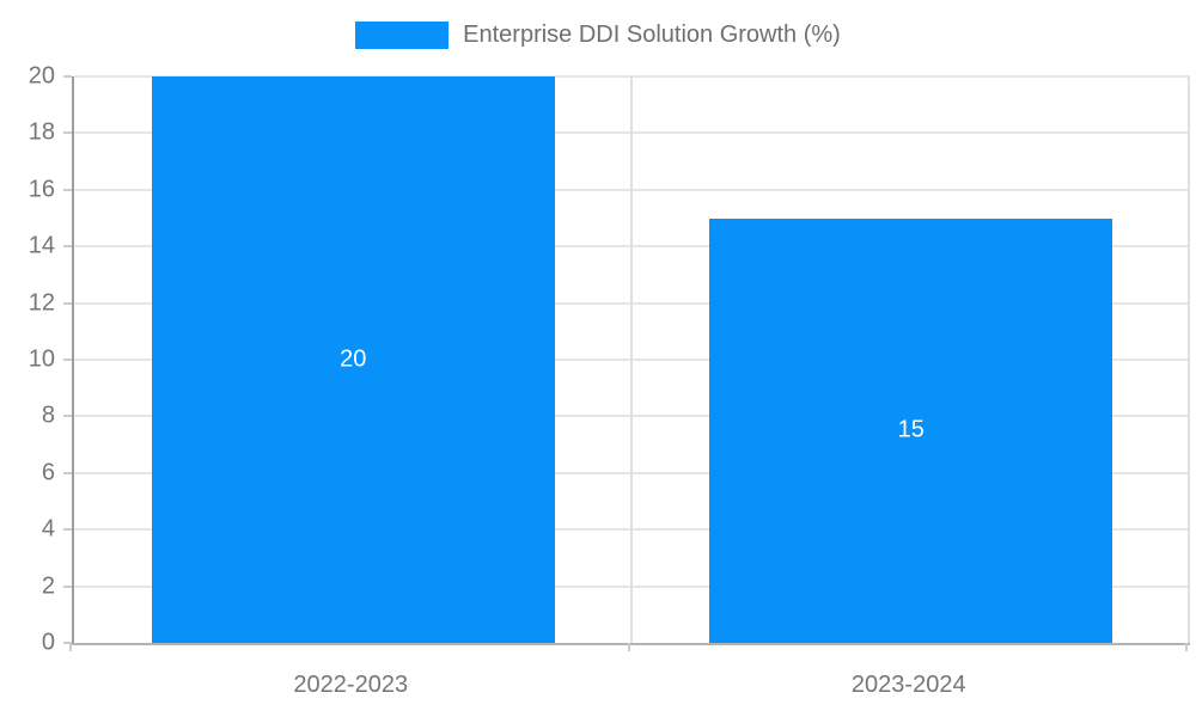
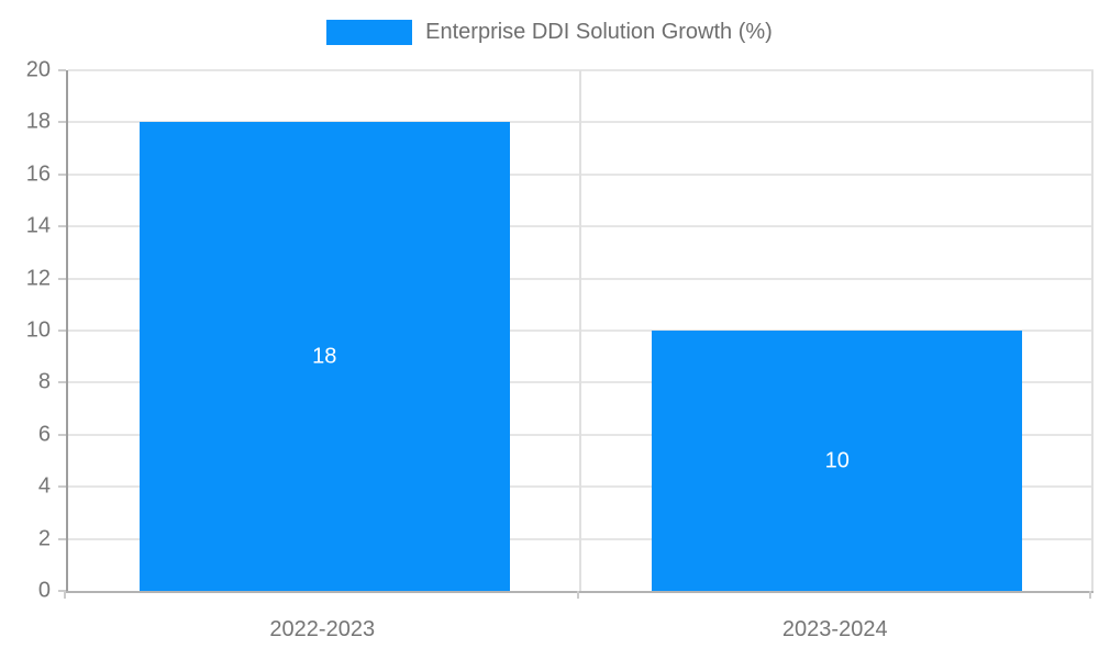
2022-2023: 20 -> 18
2023-2024: 15 -> 10
